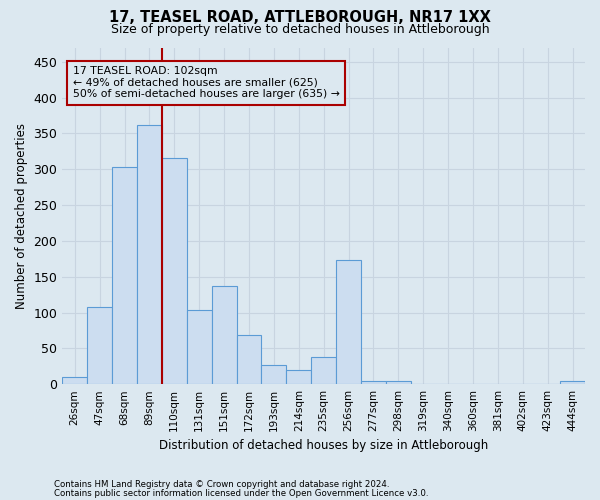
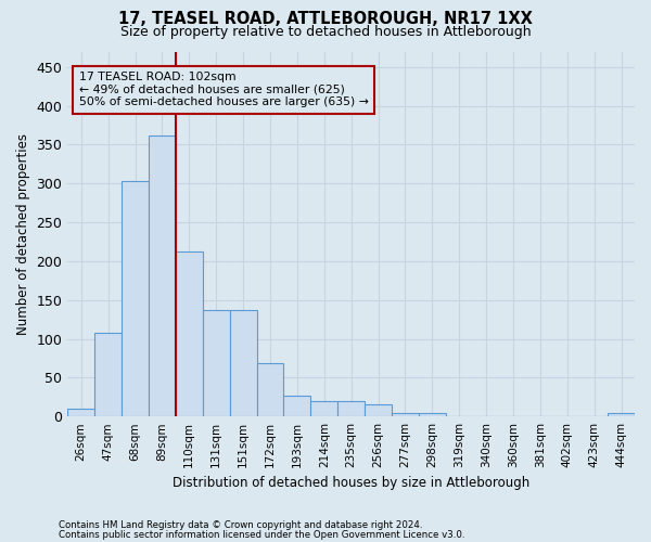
110sqm: 316 -> 213
131sqm: 104 -> 137
235sqm: 38 -> 20
256sqm: 174 -> 15
